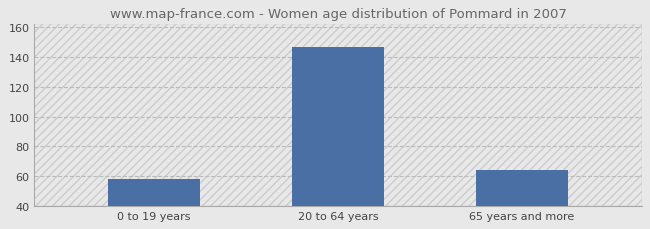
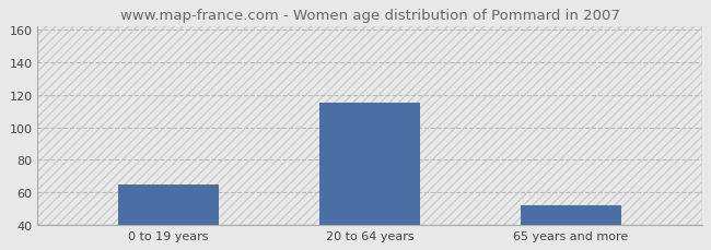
0 to 19 years: 58 -> 65
20 to 64 years: 147 -> 115
65 years and more: 64 -> 52
